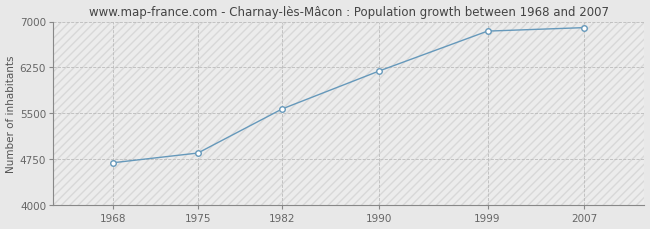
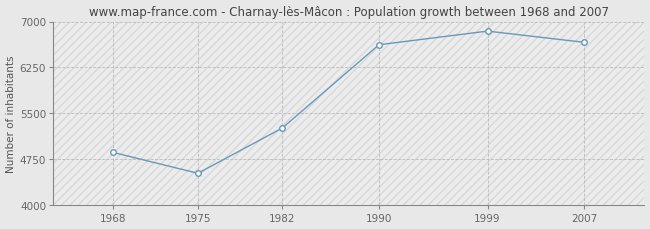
1968: 4690 -> 4860
1975: 4850 -> 4520
1982: 5570 -> 5260
1990: 6190 -> 6620
2007: 6900 -> 6660
